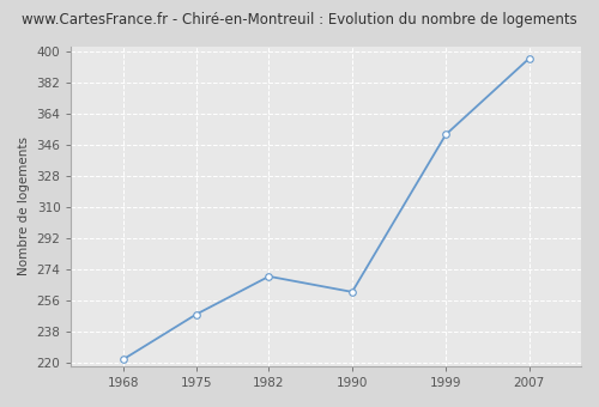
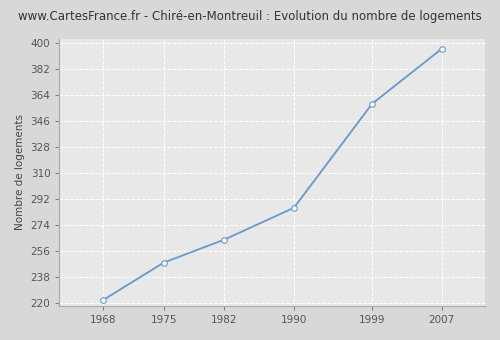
1982: 270 -> 264
1990: 261 -> 286
1999: 352 -> 358
